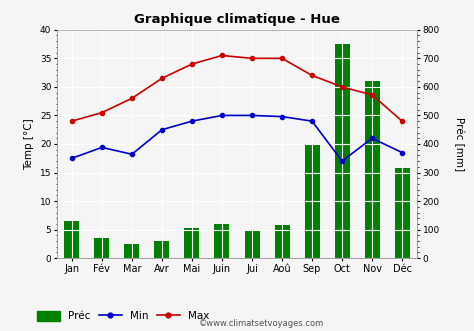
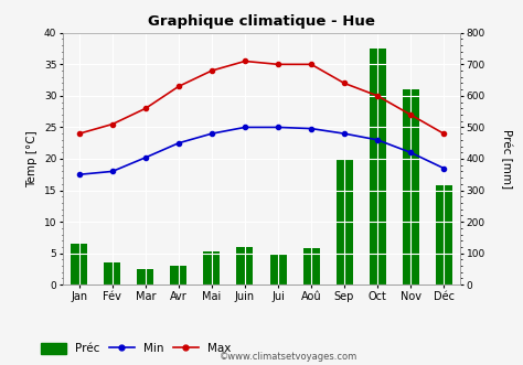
Min/Fév: 19.4 -> 18.0
Min/Mar: 18.2 -> 20.2
Min/Oct: 17.0 -> 23.0
Max/Nov: 28.6 -> 27.0
